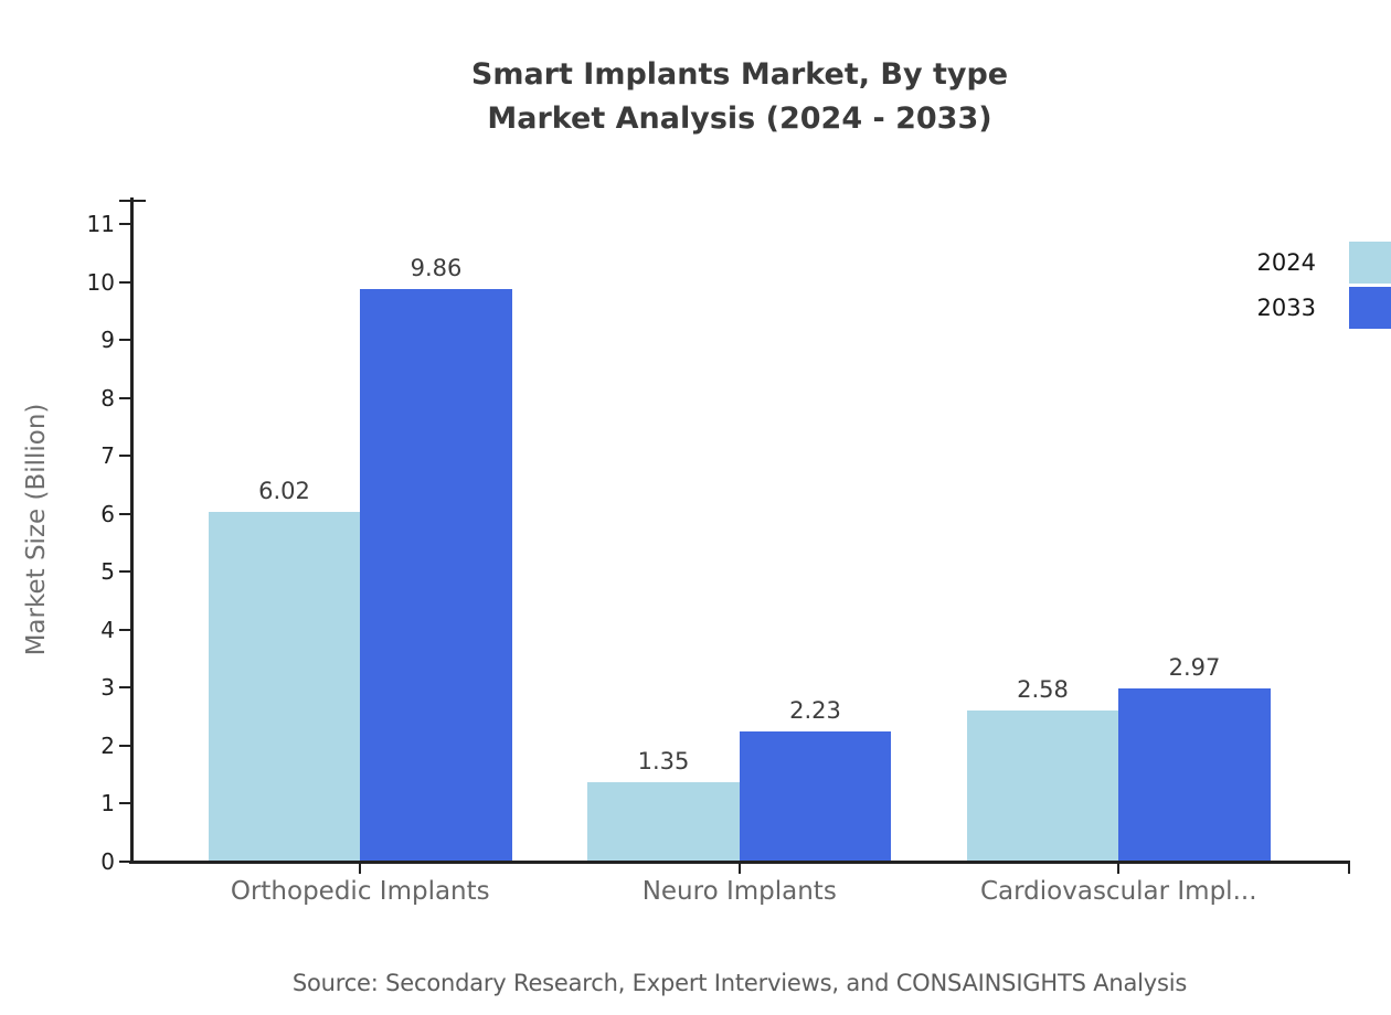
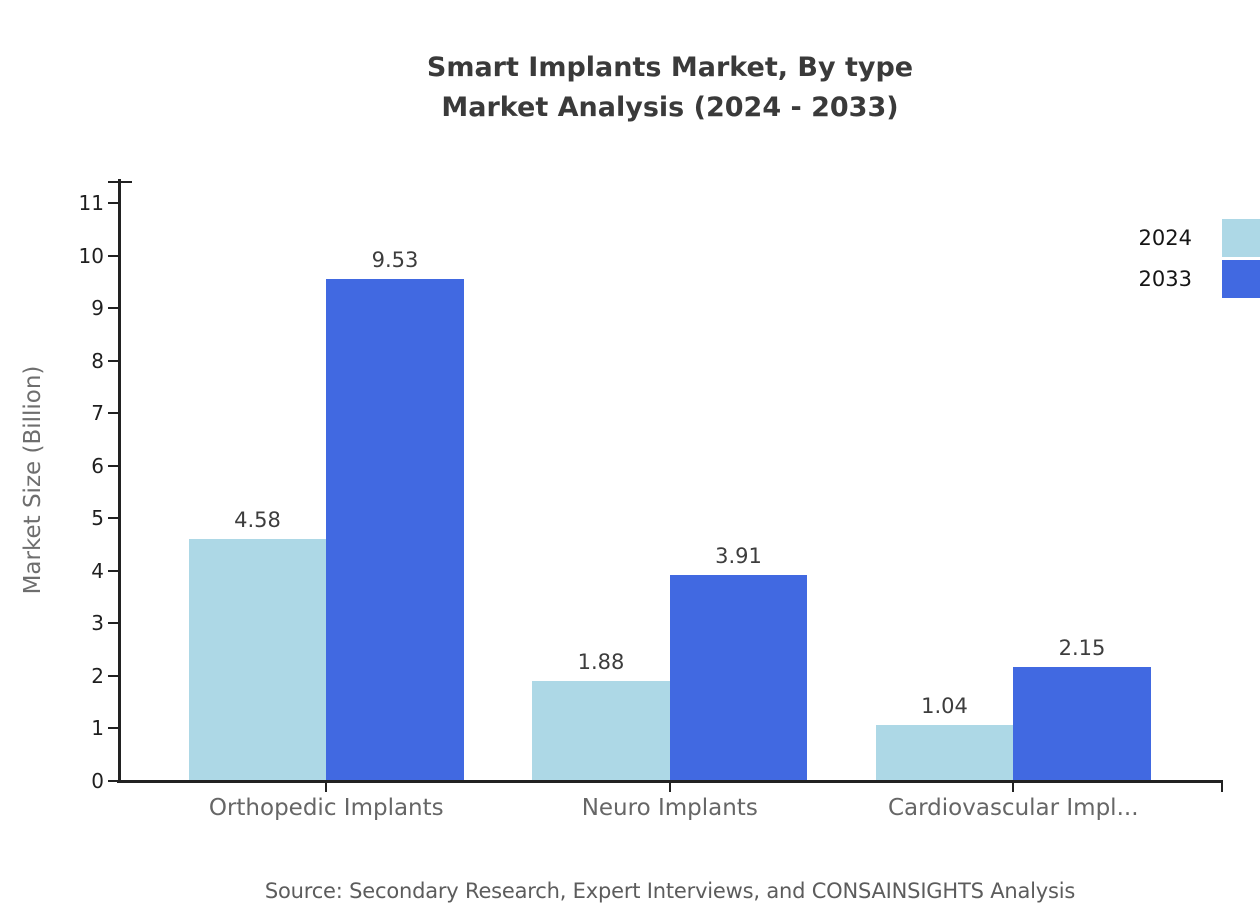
2024/Orthopedic Implants: 6.02 -> 4.58
2033/Orthopedic Implants: 9.86 -> 9.53
2024/Neuro Implants: 1.35 -> 1.88
2033/Neuro Implants: 2.23 -> 3.91
2024/Cardiovascular Impl...: 2.58 -> 1.04
2033/Cardiovascular Impl...: 2.97 -> 2.15
